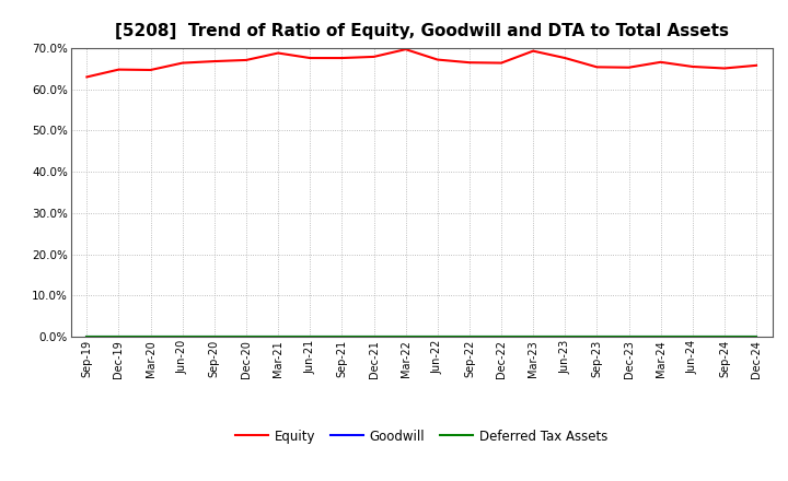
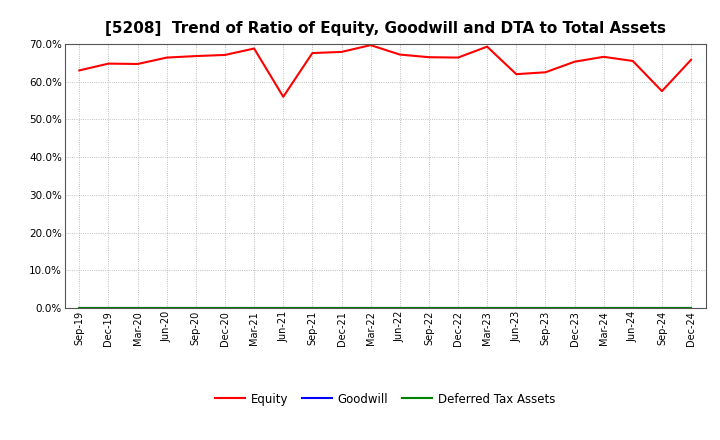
Equity/Jun-21: 67.6% -> 56.0%
Equity/Jun-23: 67.6% -> 62.0%
Equity/Sep-23: 65.4% -> 62.5%
Equity/Sep-24: 65.1% -> 57.5%
